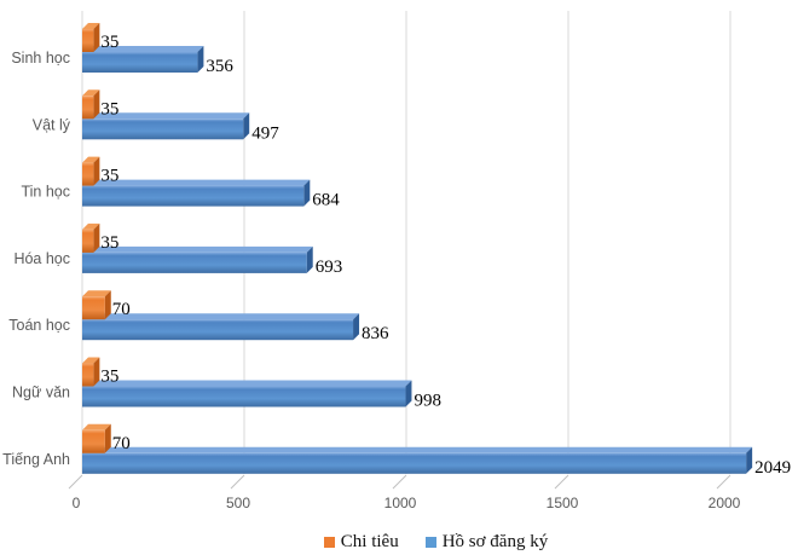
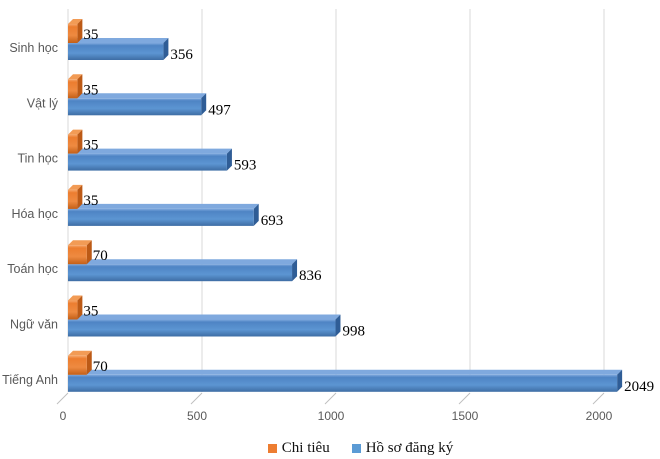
Hồ sơ đăng ký/Tin học: 684 -> 593
